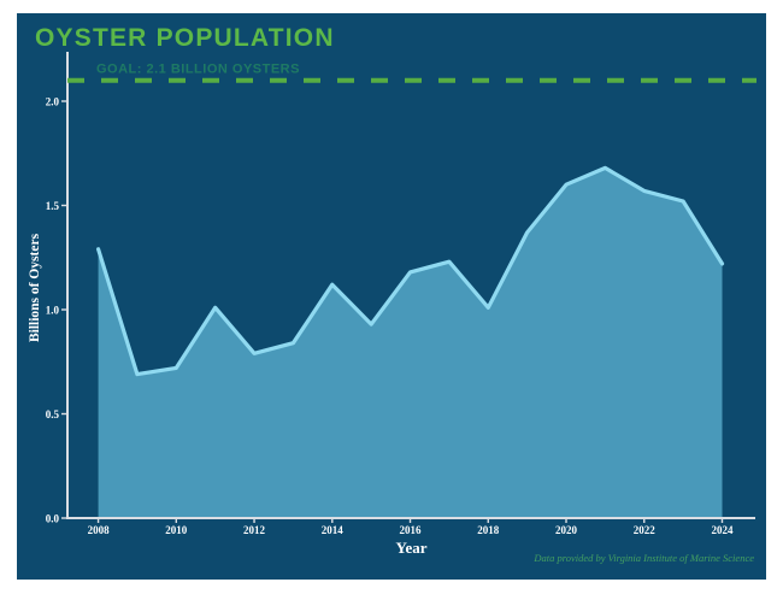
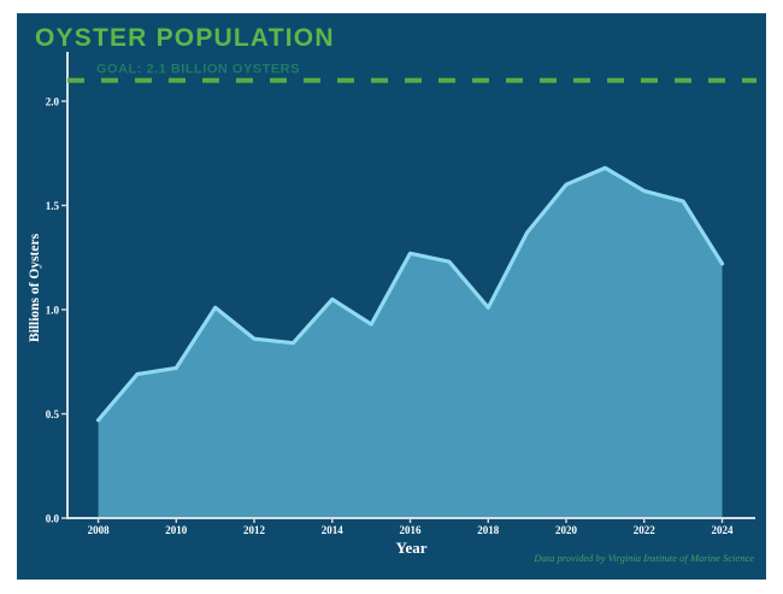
2008: 1.29 -> 0.47
2012: 0.79 -> 0.86
2014: 1.12 -> 1.05
2016: 1.18 -> 1.27
